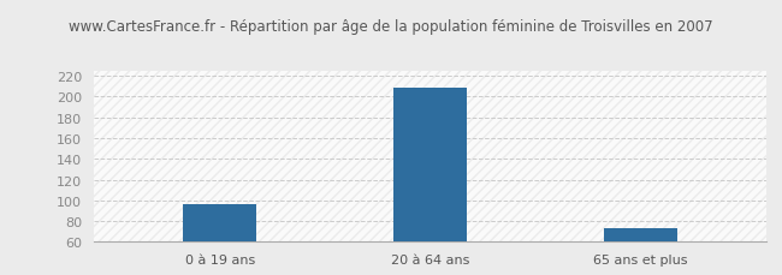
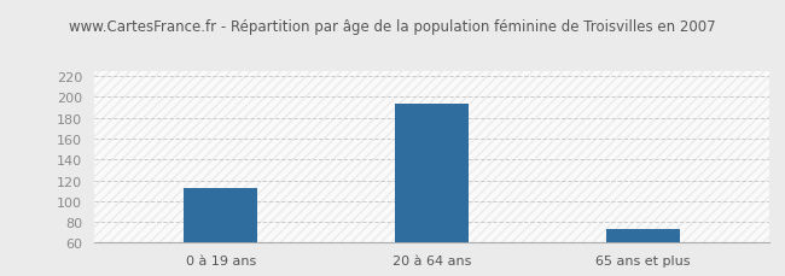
0 à 19 ans: 96 -> 112
20 à 64 ans: 208 -> 194
